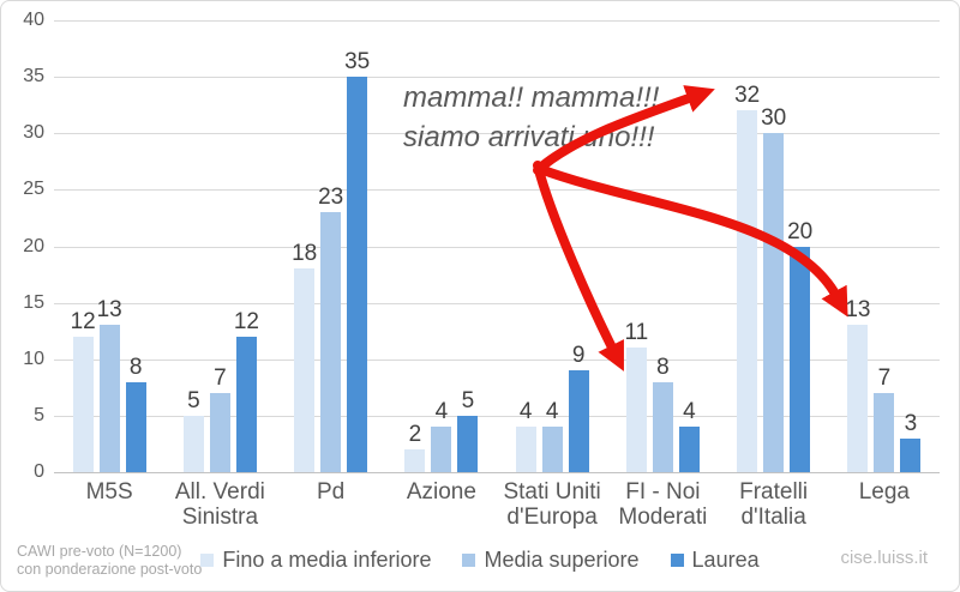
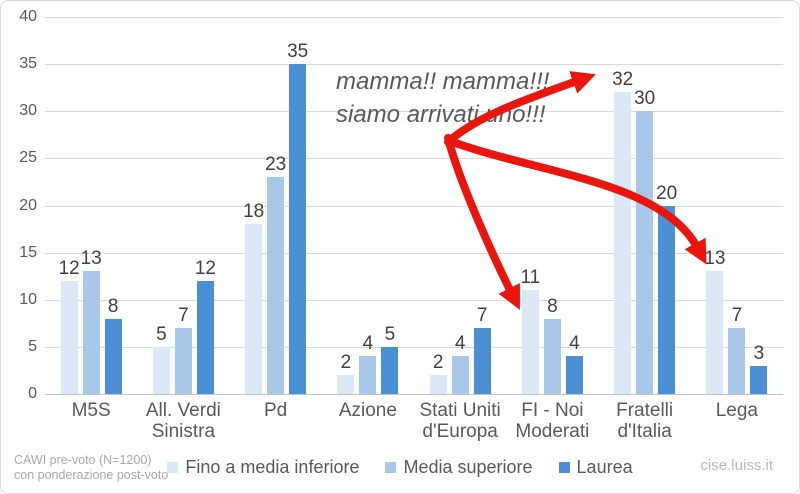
Fino a media inferiore/Stati Uniti d'Europa: 4 -> 2
Laurea/Stati Uniti d'Europa: 9 -> 7
